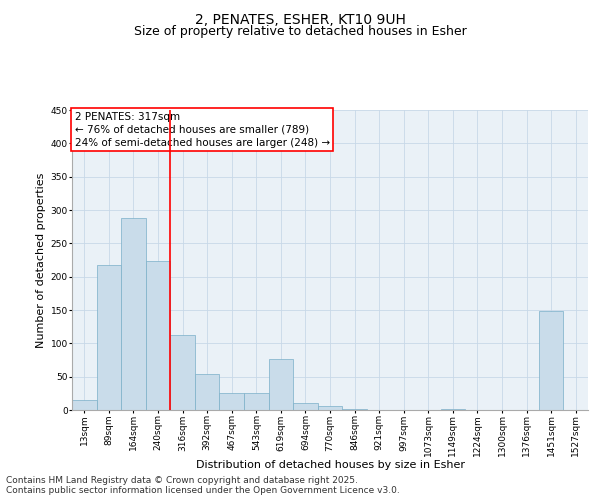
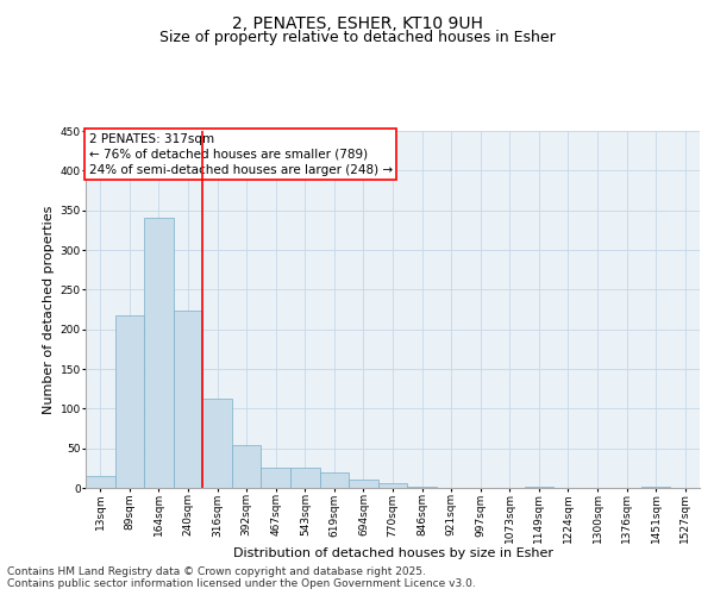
164sqm: 288 -> 340
619sqm: 76 -> 19
1451sqm: 148 -> 1
